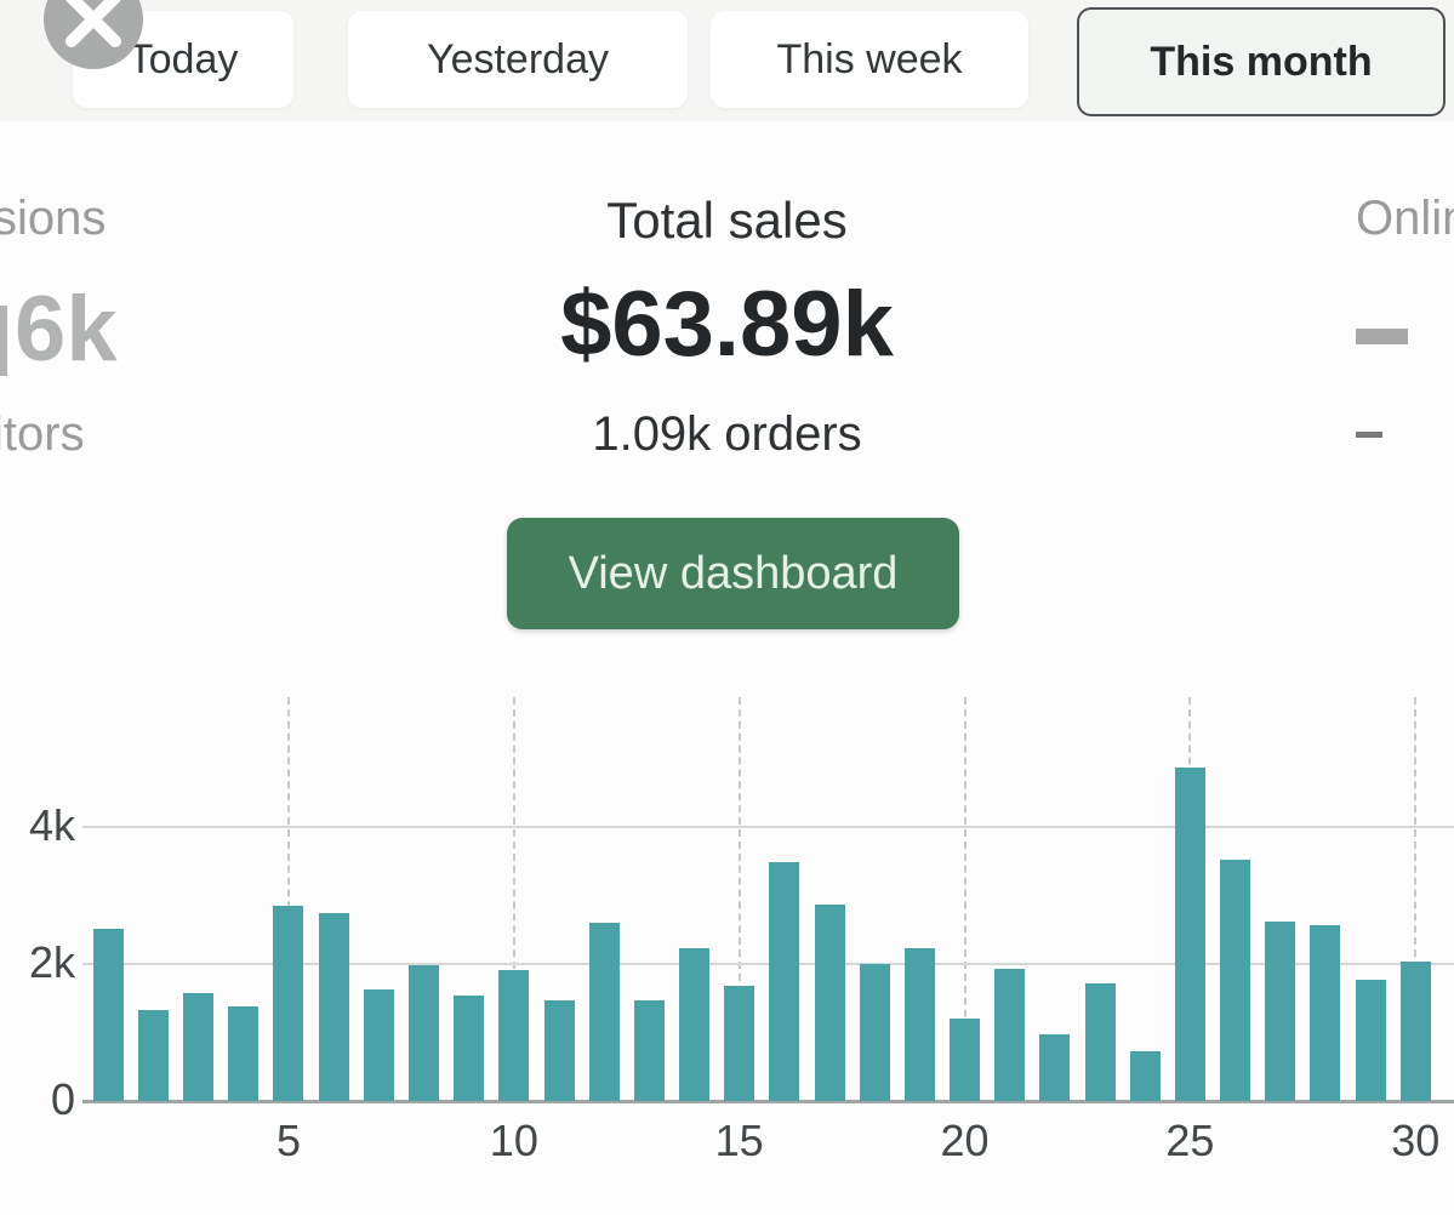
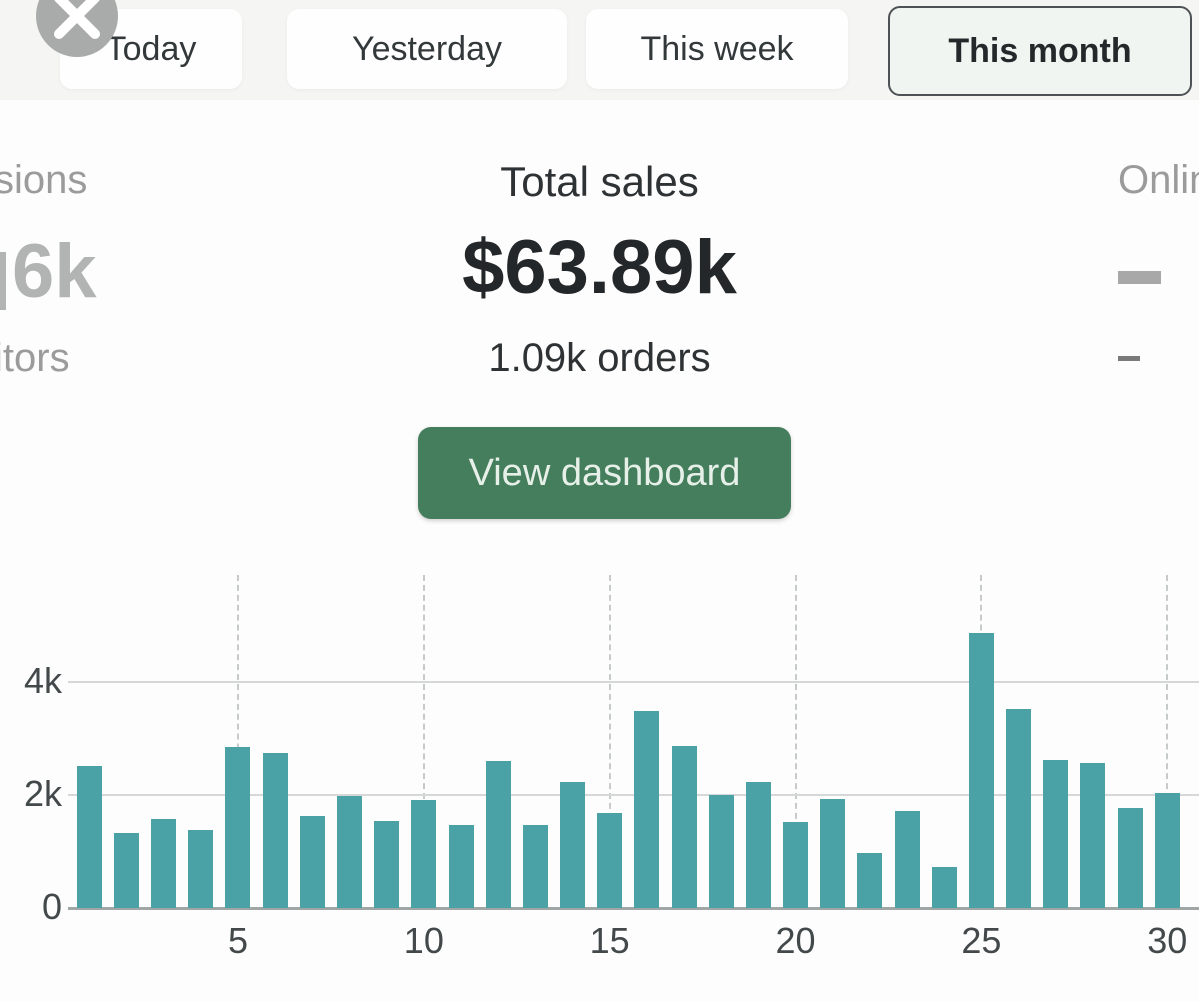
20: 1.2k -> 1.5k
